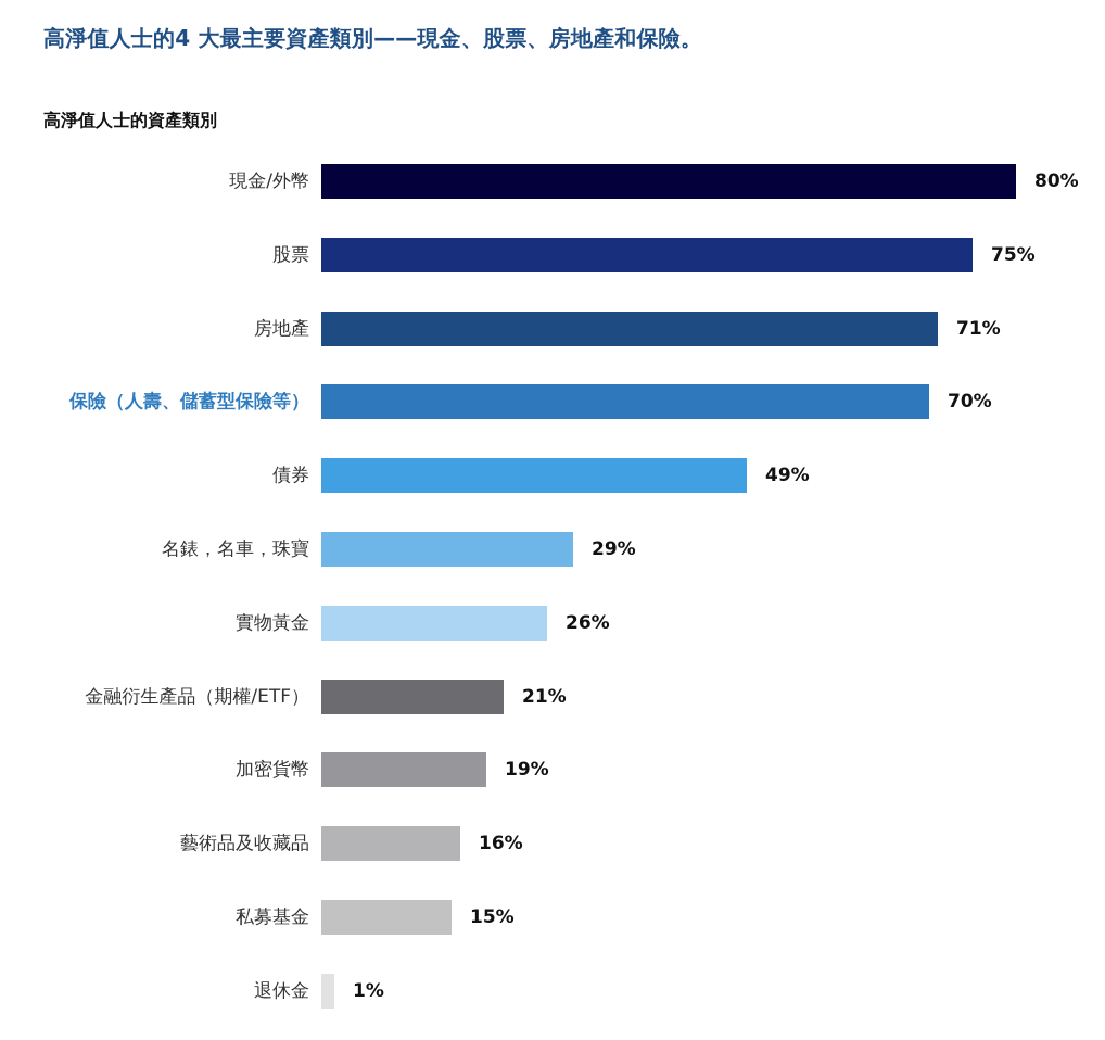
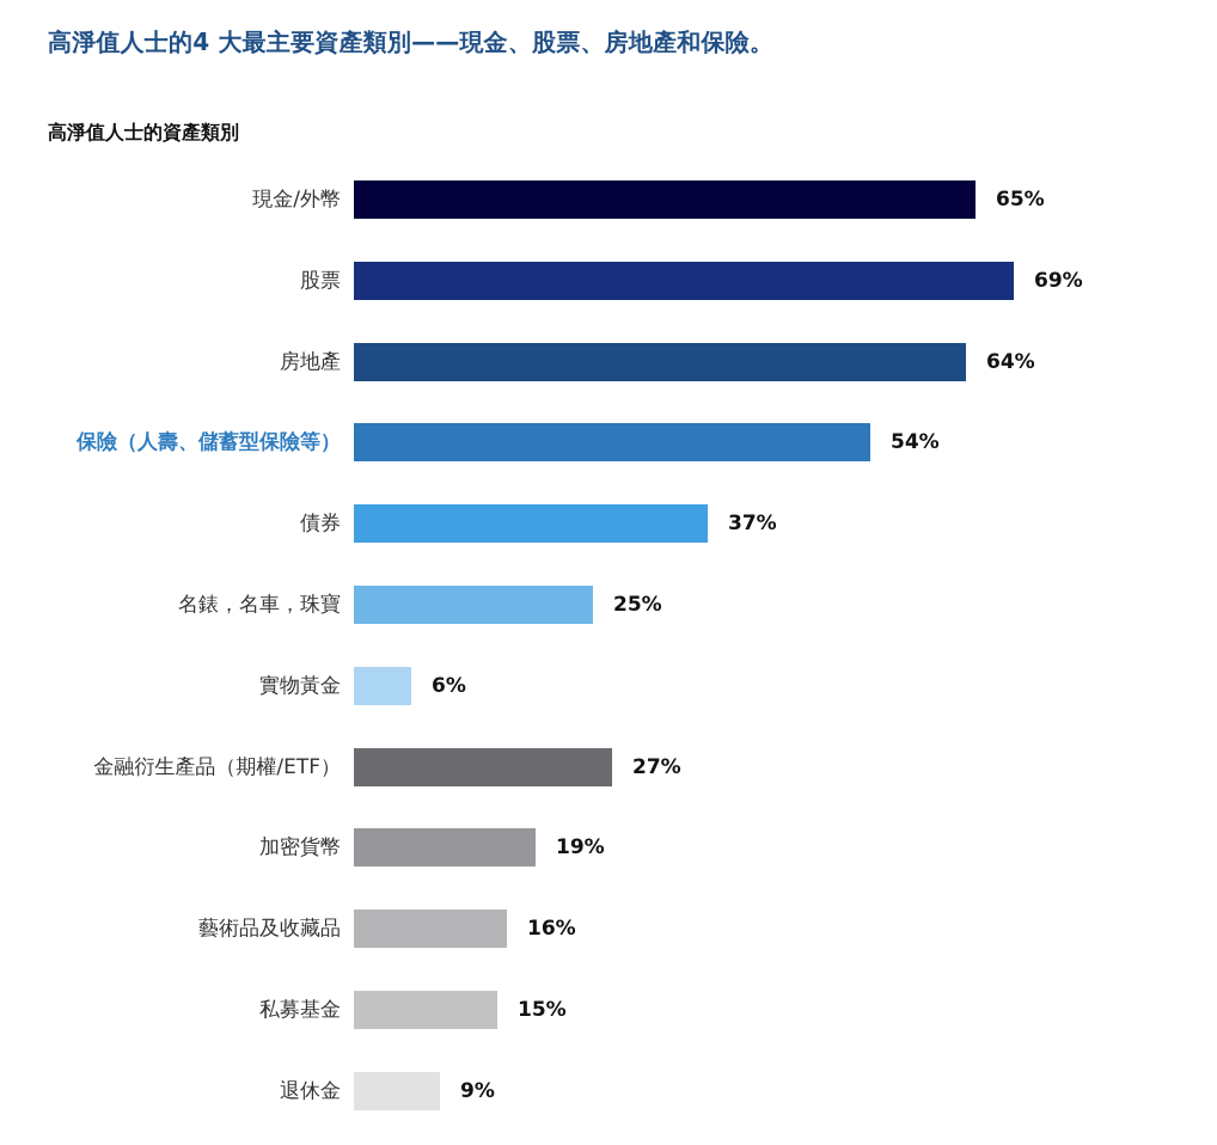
現金/外幣: 80% -> 65%
股票: 75% -> 69%
房地產: 71% -> 64%
保險（人壽、儲蓄型保險等）: 70% -> 54%
債券: 49% -> 37%
名錶，名車，珠寶: 29% -> 25%
實物黃金: 26% -> 6%
金融衍生產品（期權/ETF）: 21% -> 27%
退休金: 1% -> 9%
